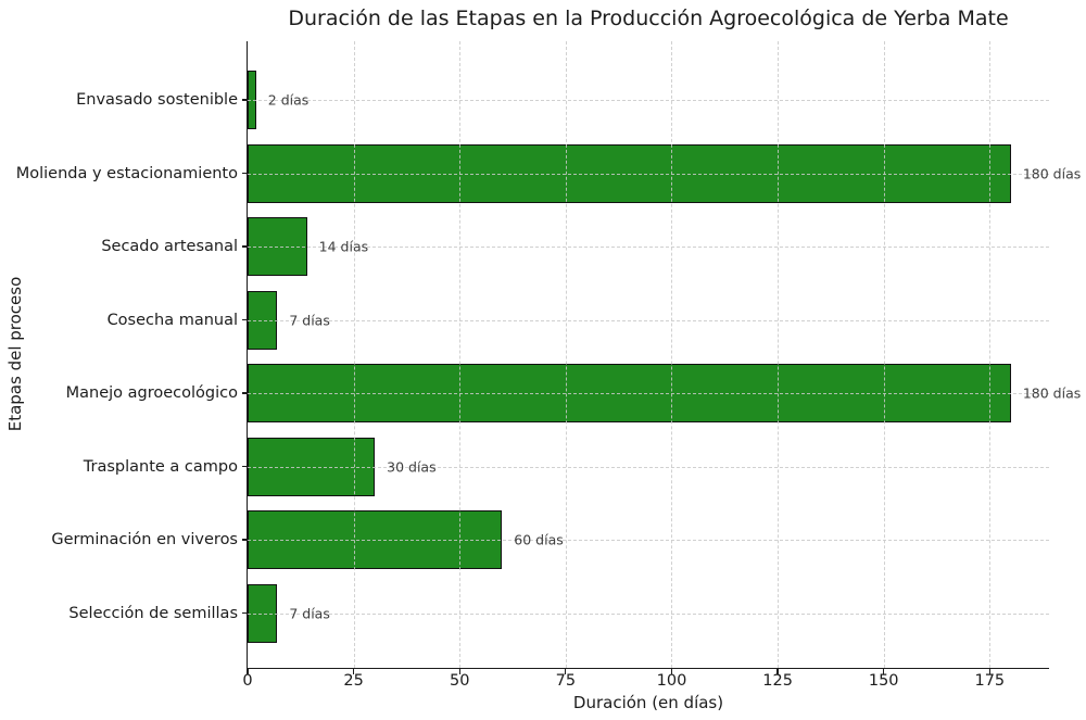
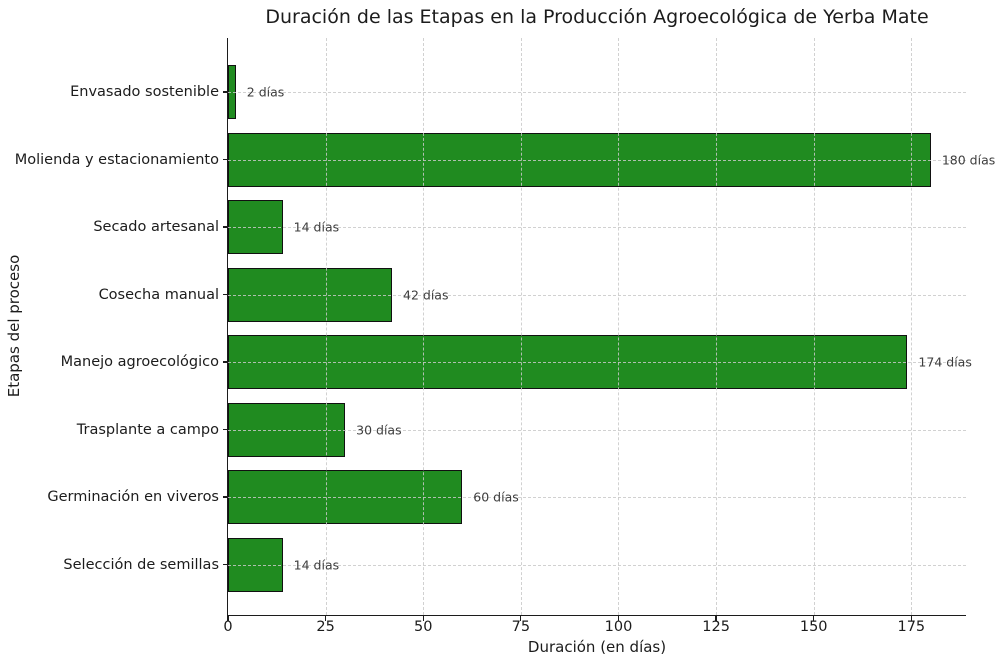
Selección de semillas: 7 -> 14
Manejo agroecológico: 180 -> 174
Cosecha manual: 7 -> 42
